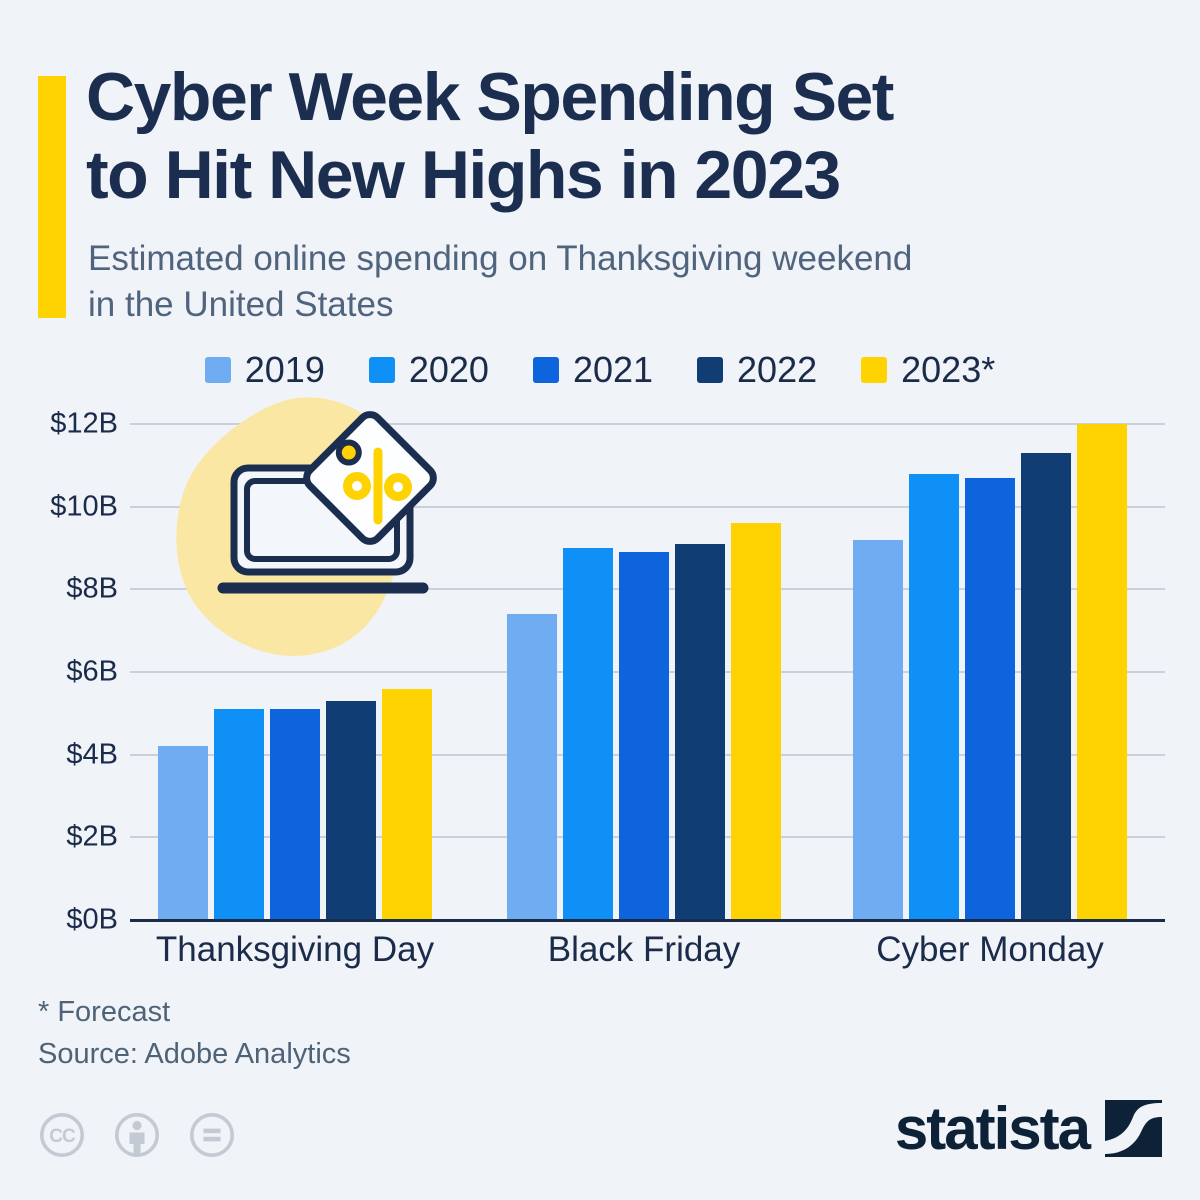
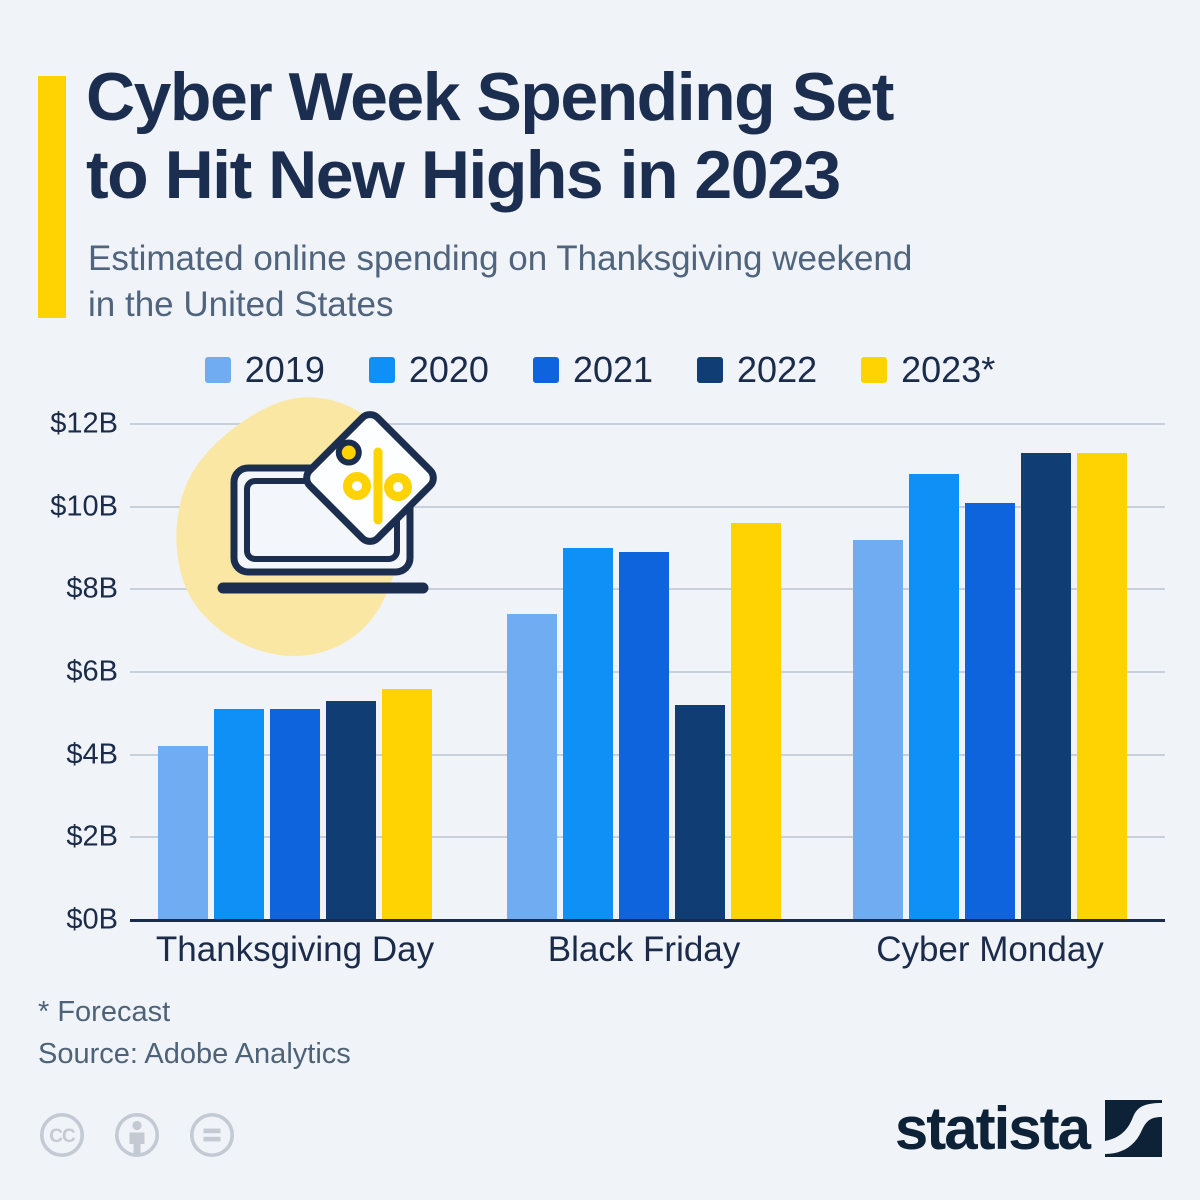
2022/Black Friday: $9.1B -> $5.2B
2021/Cyber Monday: $10.7B -> $10.1B
2023*/Cyber Monday: $12.0B -> $11.3B
